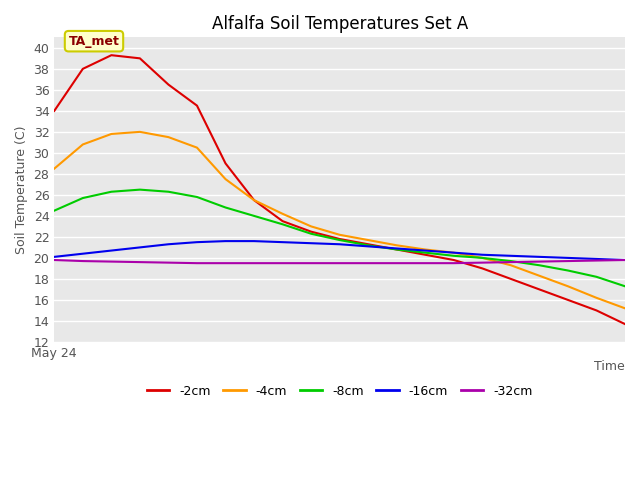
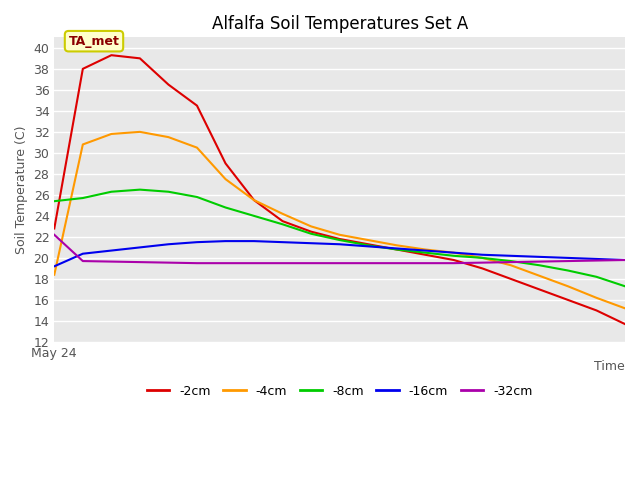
-2cm/May 24: 34.0 -> 22.8
-4cm/May 24: 28.5 -> 18.4
-8cm/May 24: 24.5 -> 25.4
-16cm/May 24: 20.1 -> 19.2
-32cm/May 24: 19.8 -> 22.2
